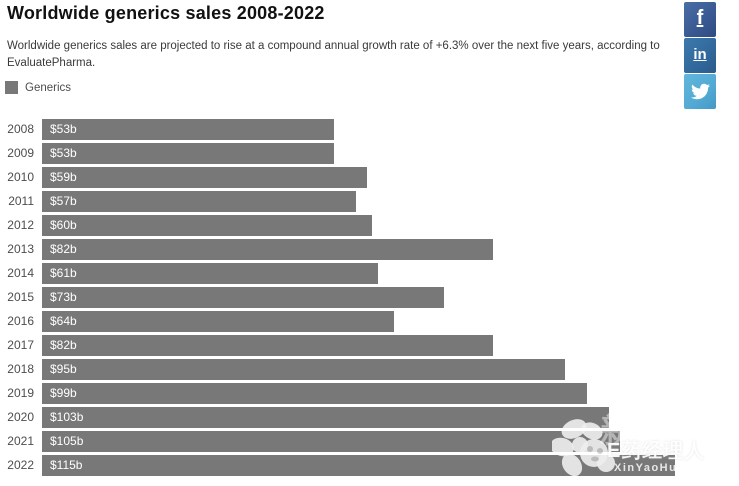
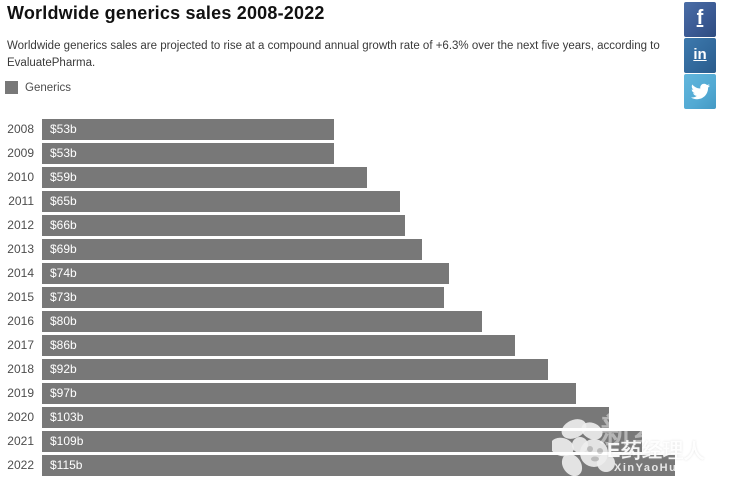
2011: $57b -> $65b
2012: $60b -> $66b
2013: $82b -> $69b
2014: $61b -> $74b
2016: $64b -> $80b
2017: $82b -> $86b
2018: $95b -> $92b
2019: $99b -> $97b
2021: $105b -> $109b
